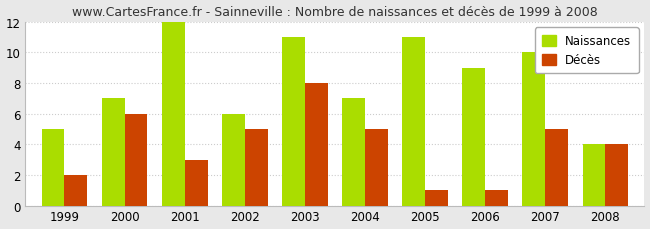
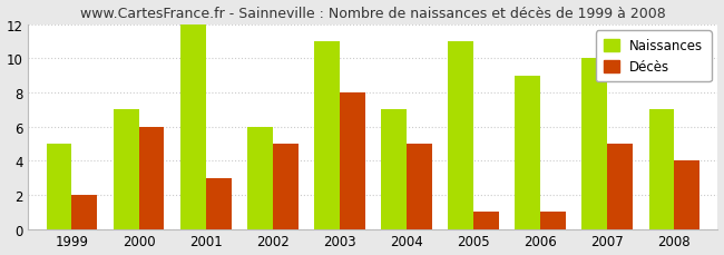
Naissances/2008: 4 -> 7
